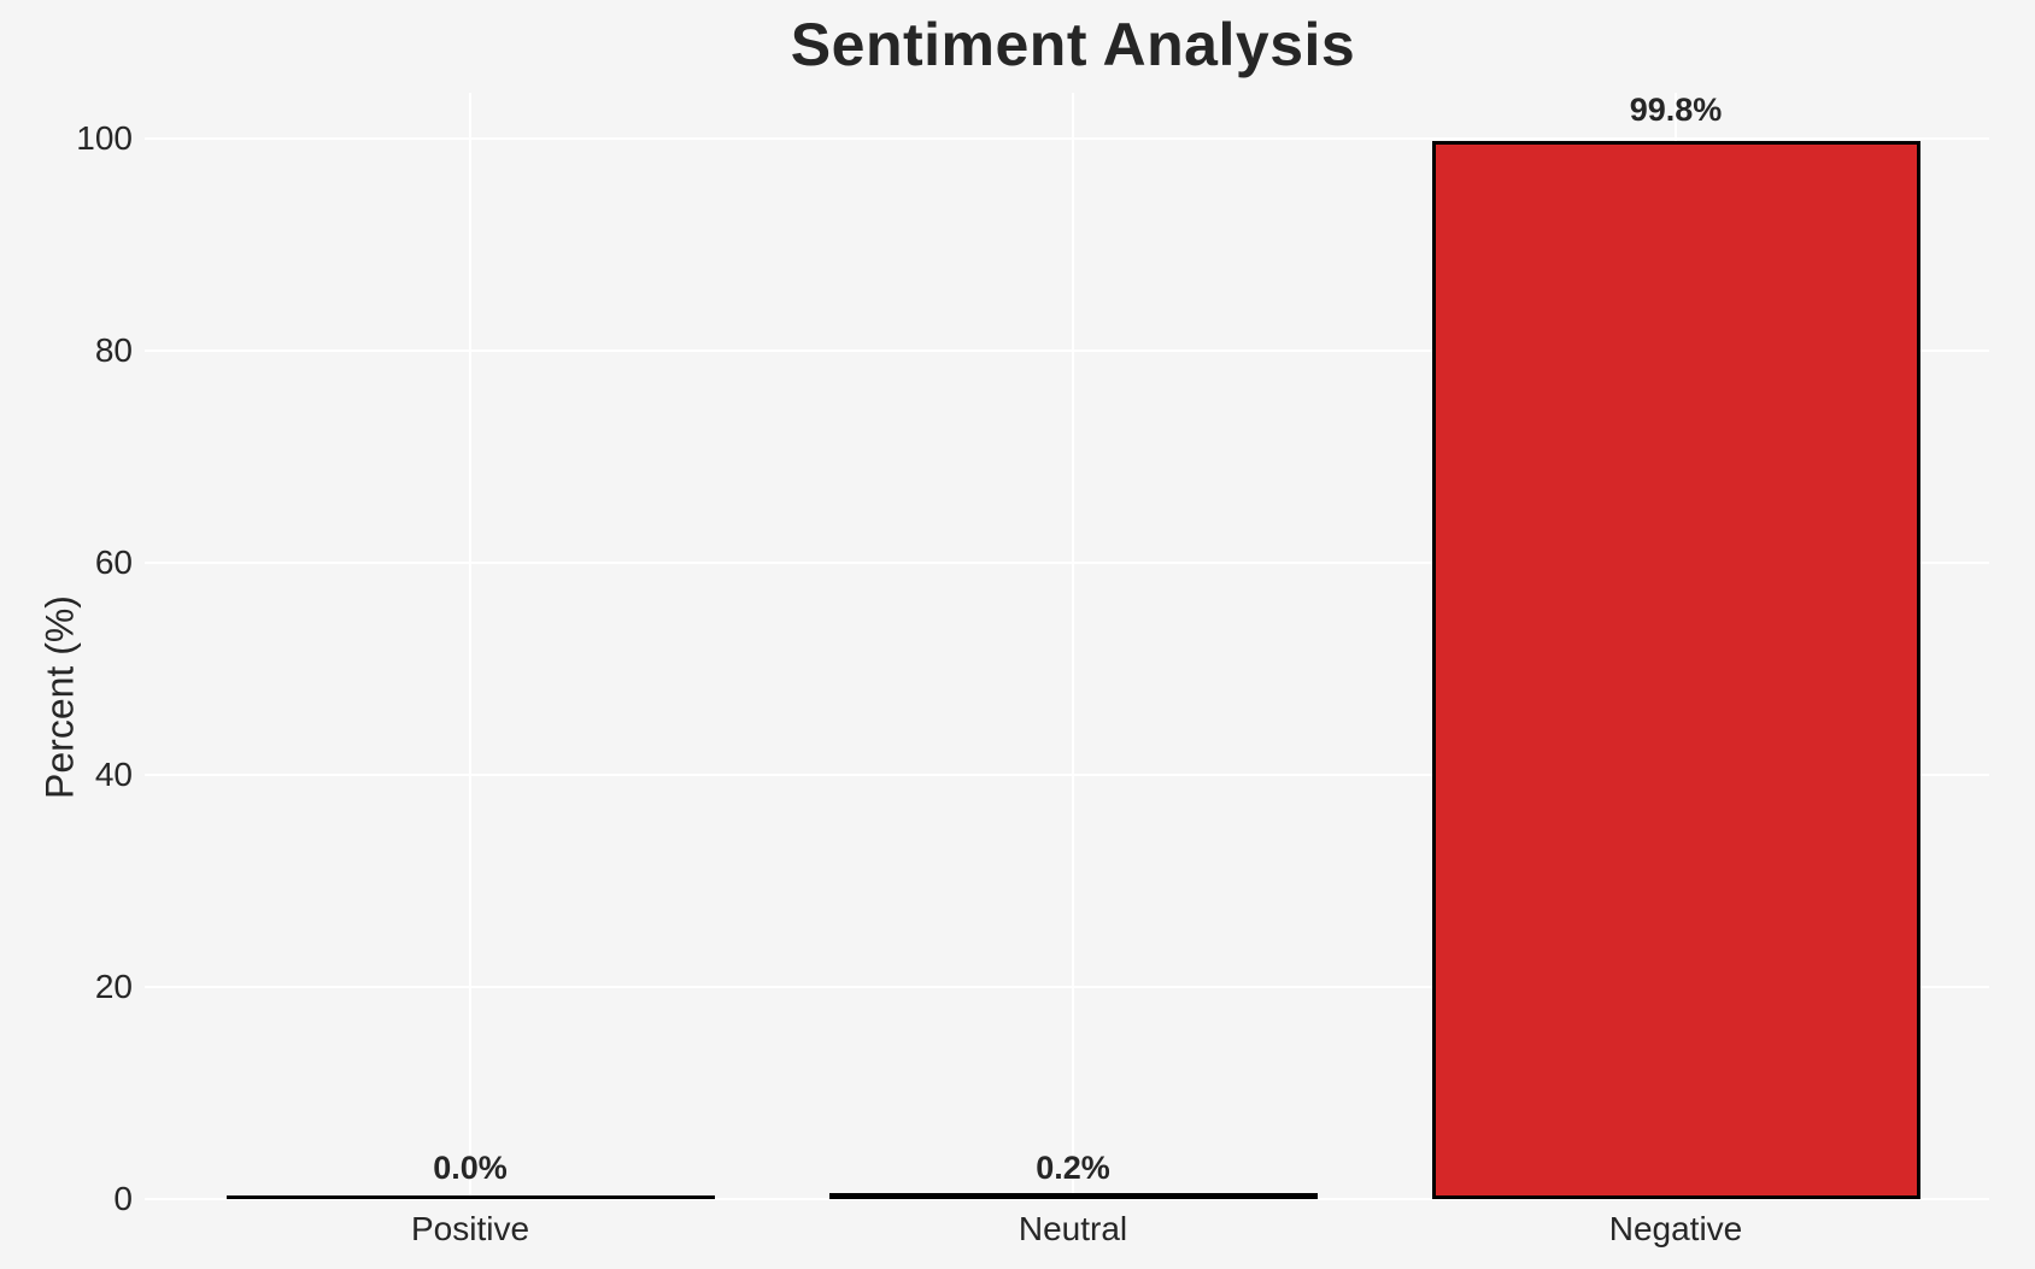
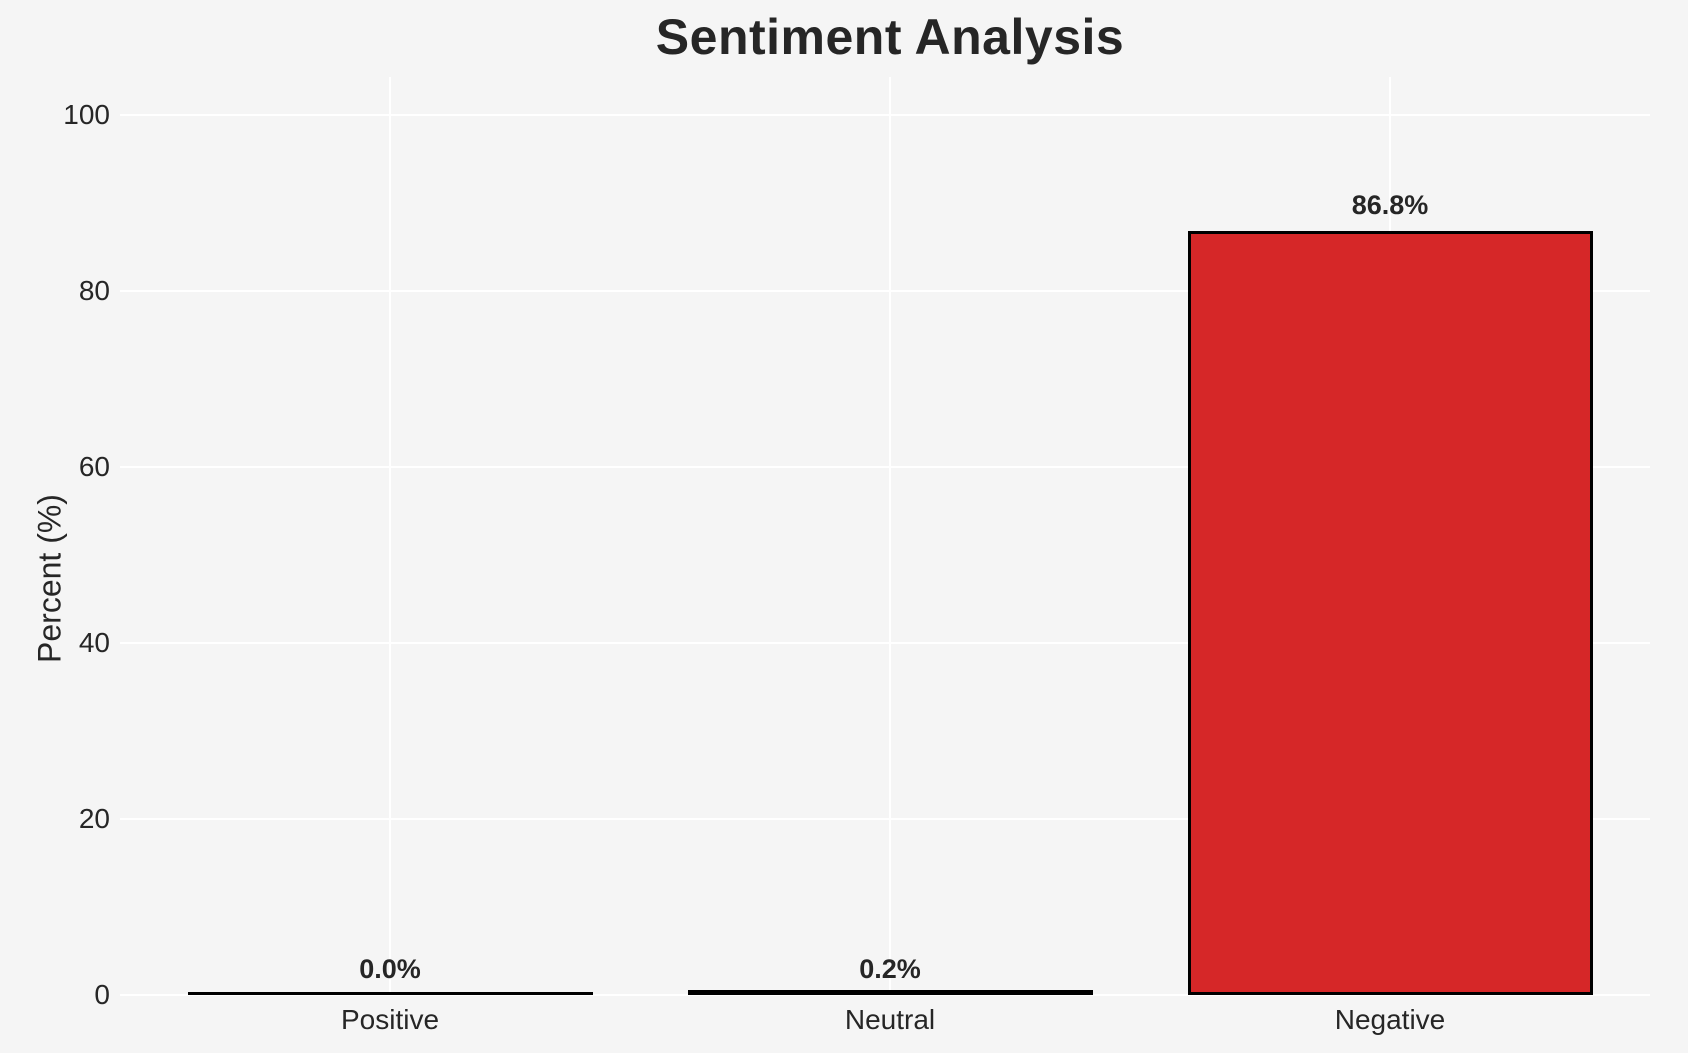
Negative: 99.8% -> 86.8%
